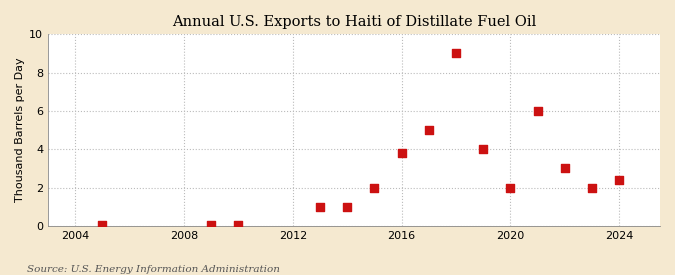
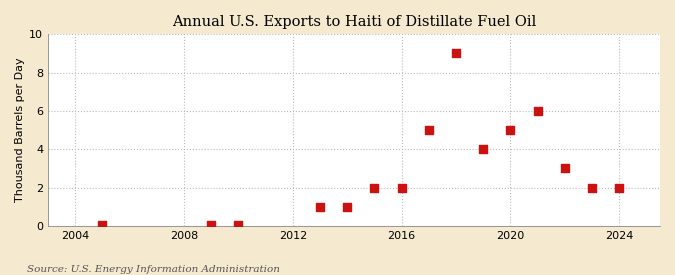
2016: 3.8 -> 2.0
2020: 2.0 -> 5.0
2024: 2.4 -> 2.0
